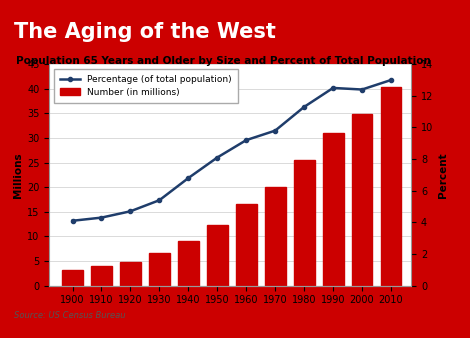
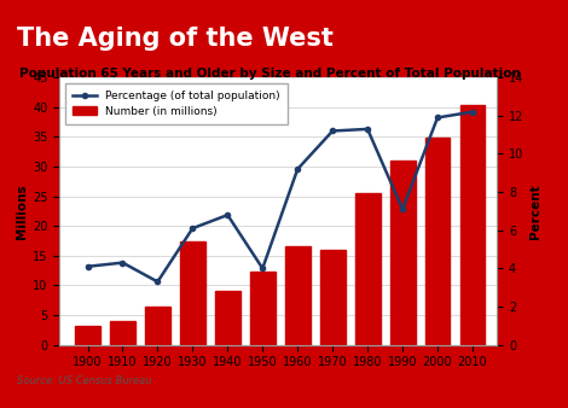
Number (in millions)/1920: 4.9 -> 6.5
Percentage (of total population)/1920: 4.7 -> 3.3
Number (in millions)/1930: 6.6 -> 17.5
Percentage (of total population)/1930: 5.4 -> 6.1
Percentage (of total population)/1950: 8.1 -> 4.0
Number (in millions)/1970: 20.0 -> 16.0
Percentage (of total population)/1970: 9.8 -> 11.2
Percentage (of total population)/1990: 12.5 -> 7.1
Percentage (of total population)/2000: 12.4 -> 11.9
Percentage (of total population)/2010: 13.0 -> 12.2
